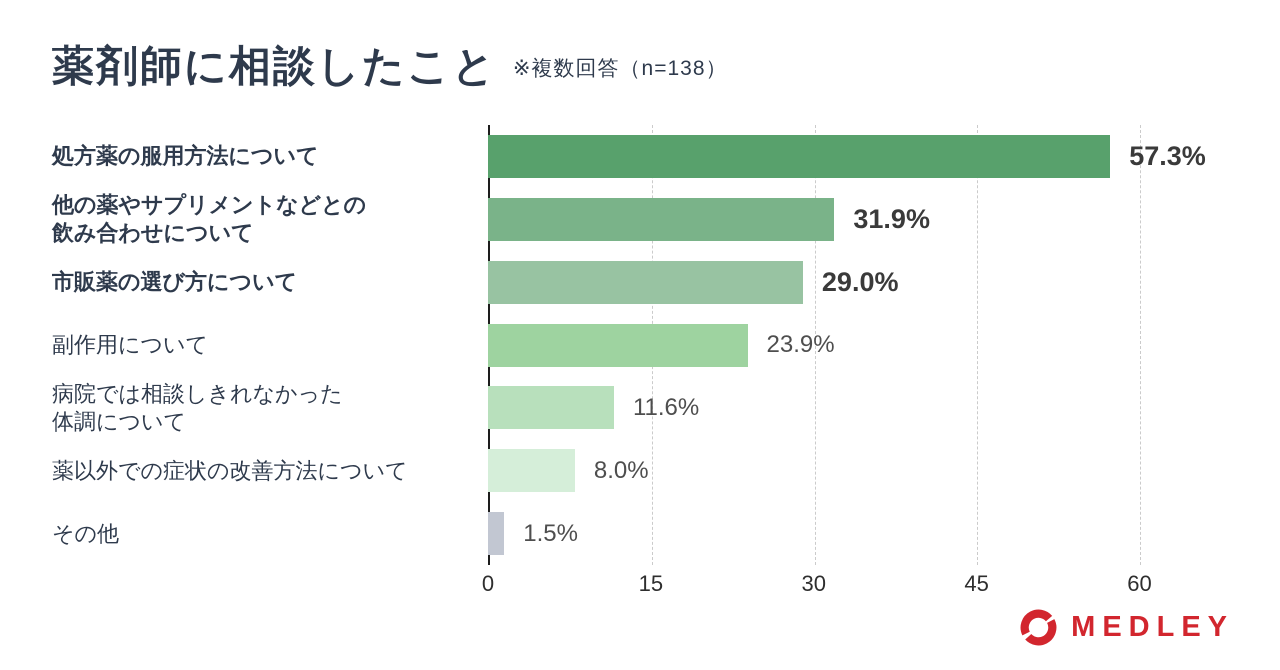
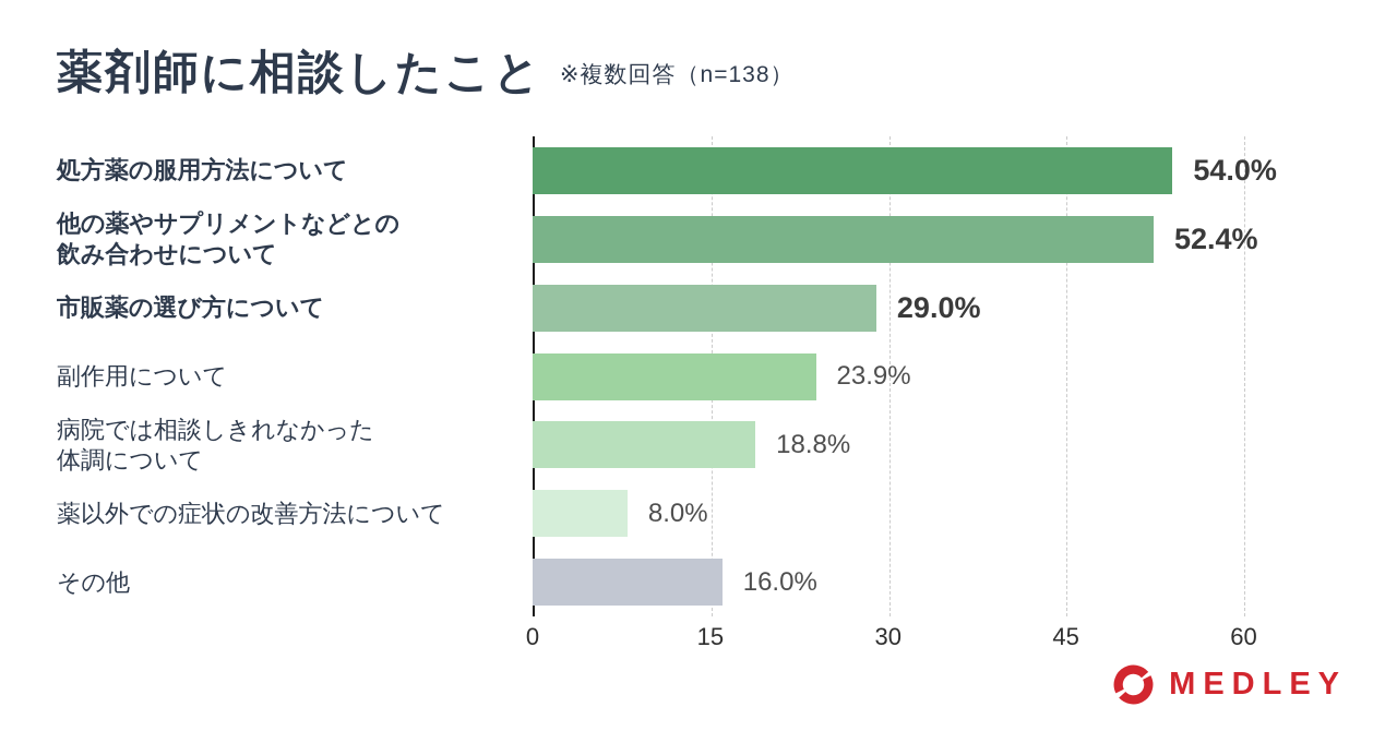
処方薬の服用方法について: 57.3% -> 54.0%
他の薬やサプリメントなどとの 飲み合わせについて: 31.9% -> 52.4%
病院では相談しきれなかった 体調について: 11.6% -> 18.8%
その他: 1.5% -> 16.0%
